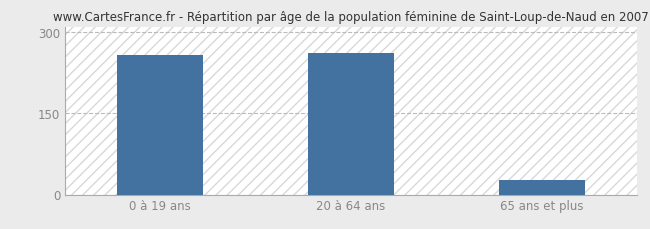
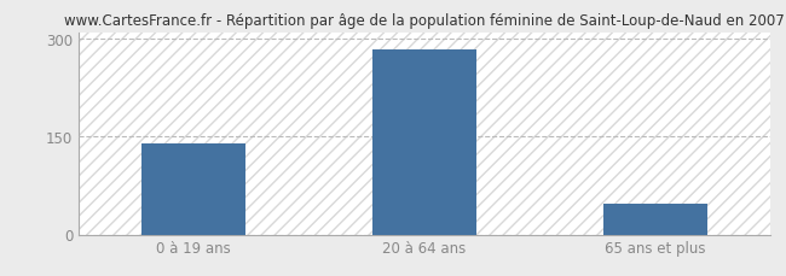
0 à 19 ans: 258 -> 140
20 à 64 ans: 262 -> 283
65 ans et plus: 26 -> 48
